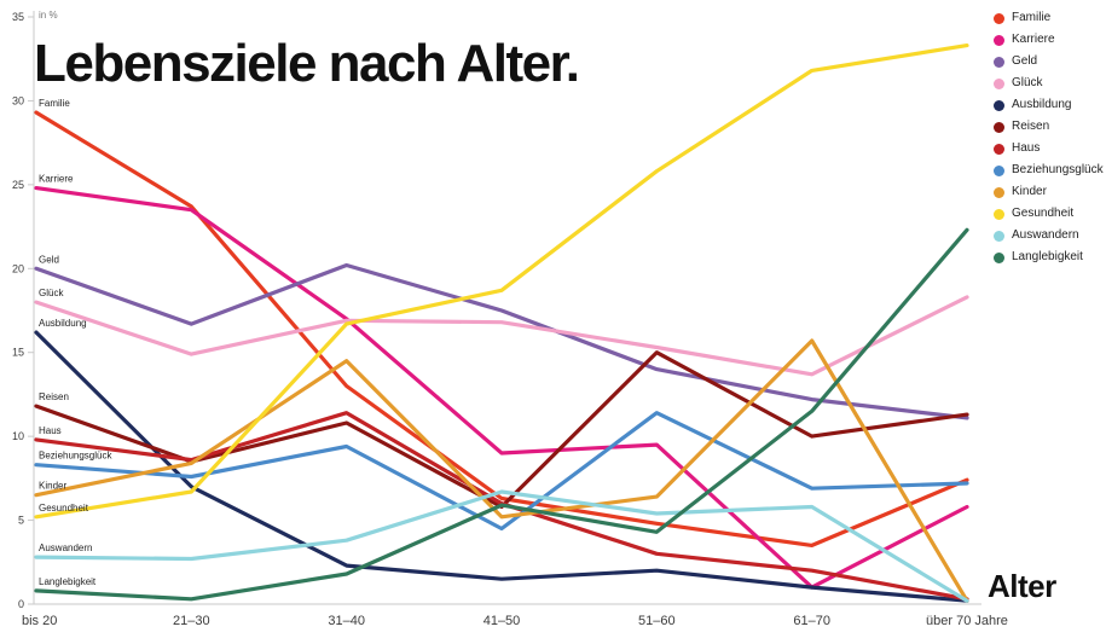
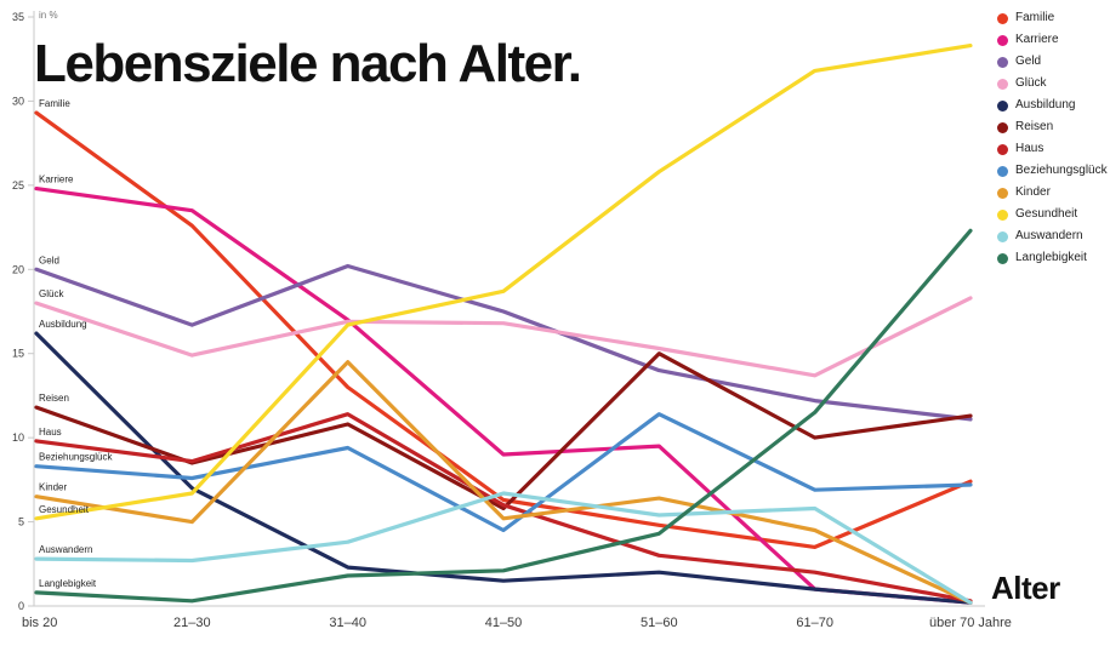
Familie/21–30: 23.7 -> 22.6
Kinder/21–30: 8.4 -> 5.0
Langlebigkeit/41–50: 5.9 -> 2.1
Kinder/61–70: 15.7 -> 4.5
Karriere/über 70 Jahre: 5.8 -> 0.2
